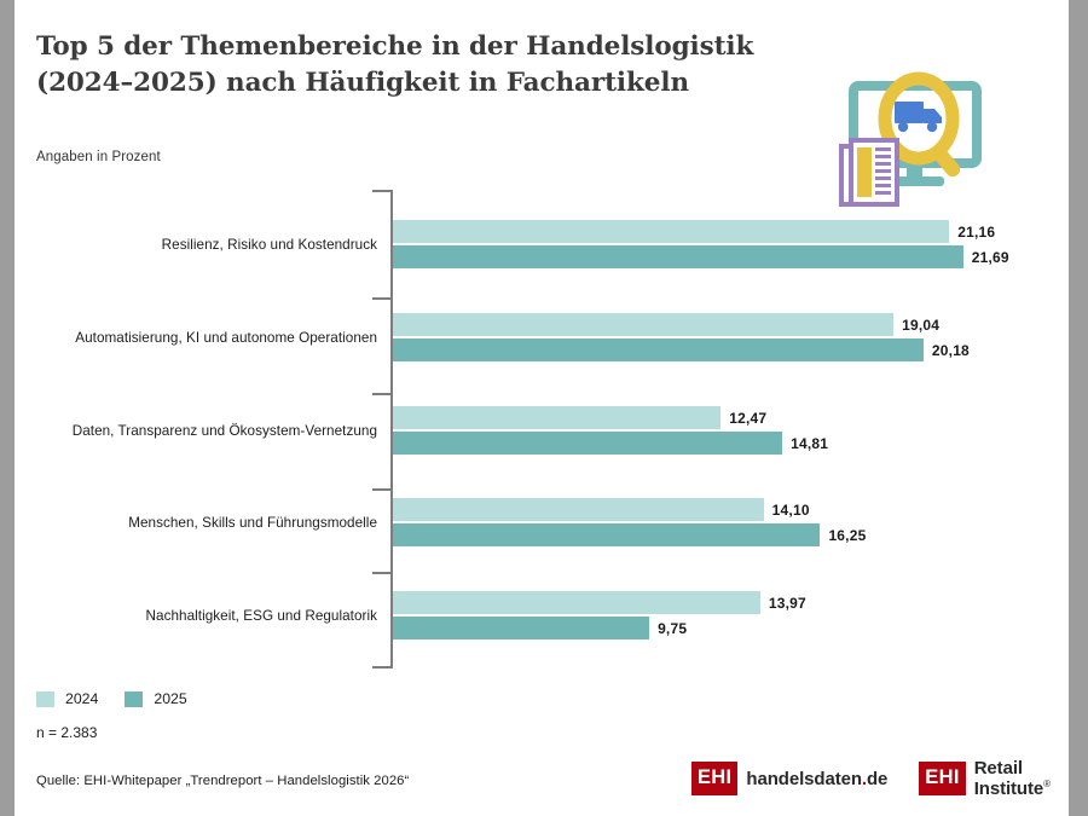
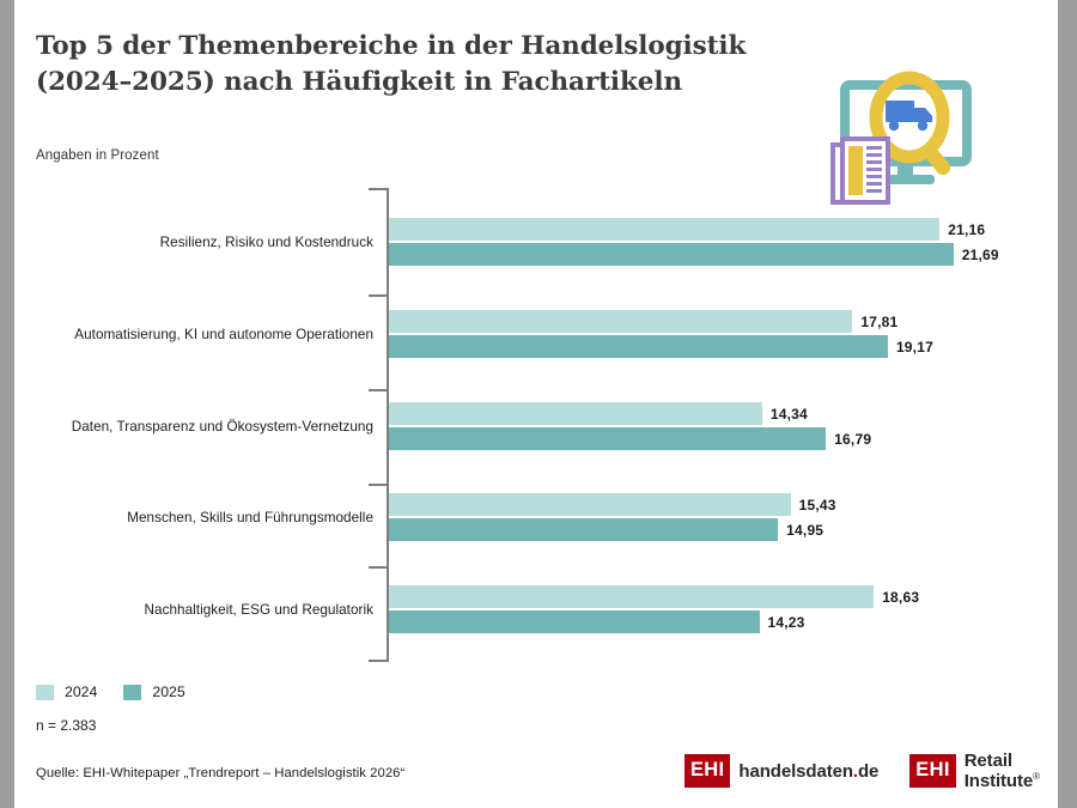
2024/Automatisierung, KI und autonome Operationen: 19,04 -> 17,81
2025/Automatisierung, KI und autonome Operationen: 20,18 -> 19,17
2024/Daten, Transparenz und Ökosystem-Vernetzung: 12,47 -> 14,34
2025/Daten, Transparenz und Ökosystem-Vernetzung: 14,81 -> 16,79
2024/Menschen, Skills und Führungsmodelle: 14,10 -> 15,43
2025/Menschen, Skills und Führungsmodelle: 16,25 -> 14,95
2024/Nachhaltigkeit, ESG und Regulatorik: 13,97 -> 18,63
2025/Nachhaltigkeit, ESG und Regulatorik: 9,75 -> 14,23
